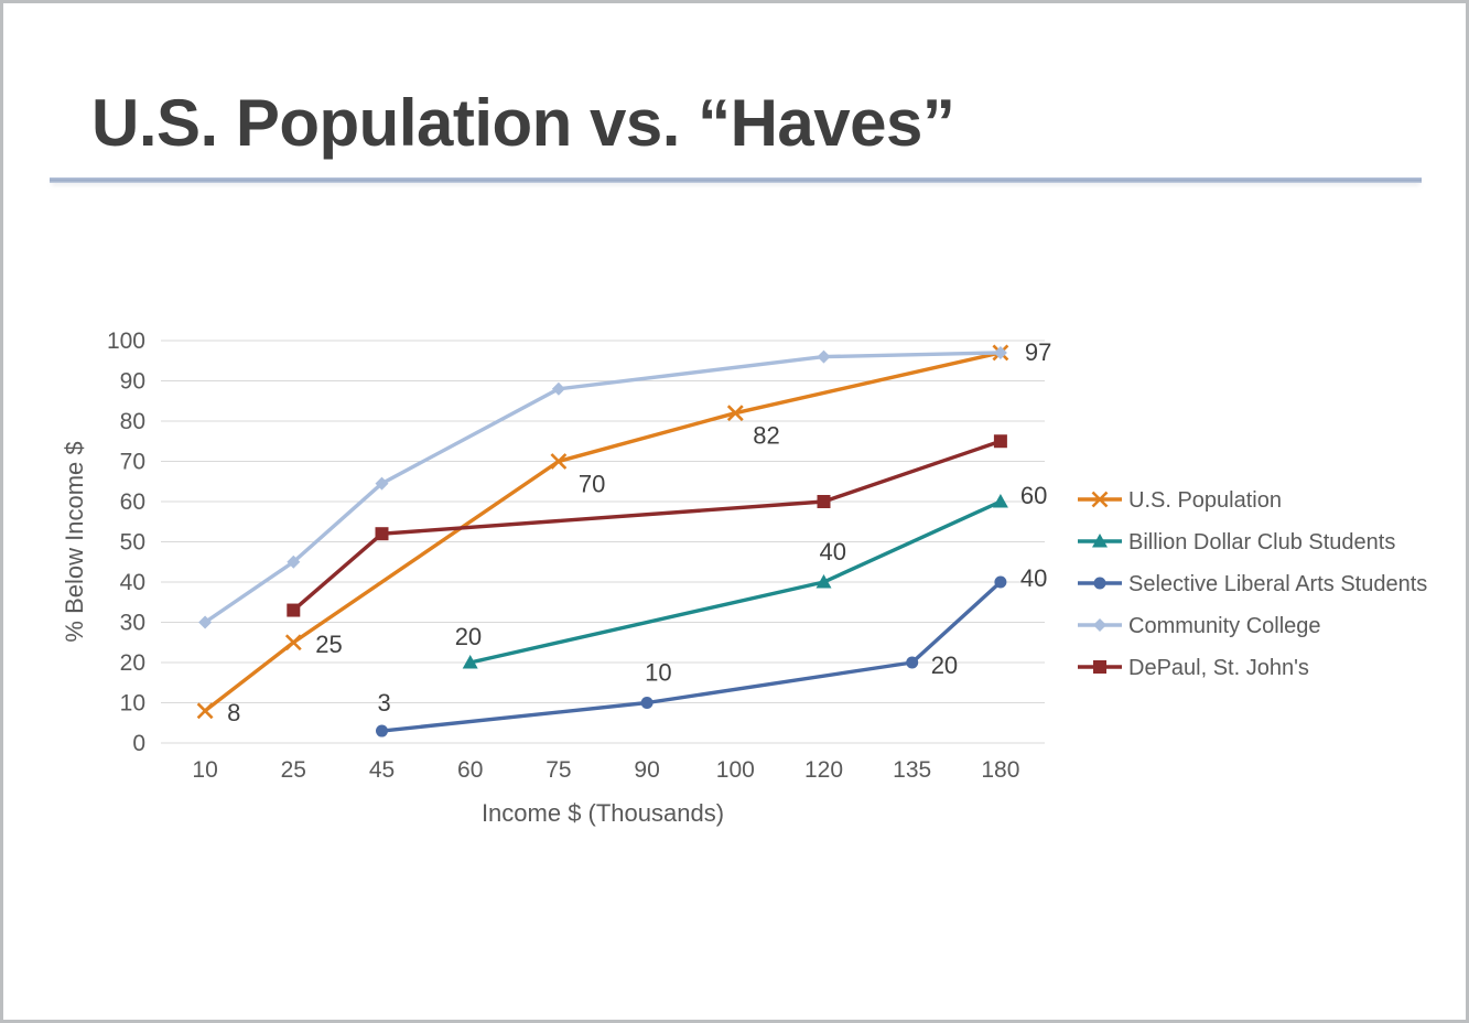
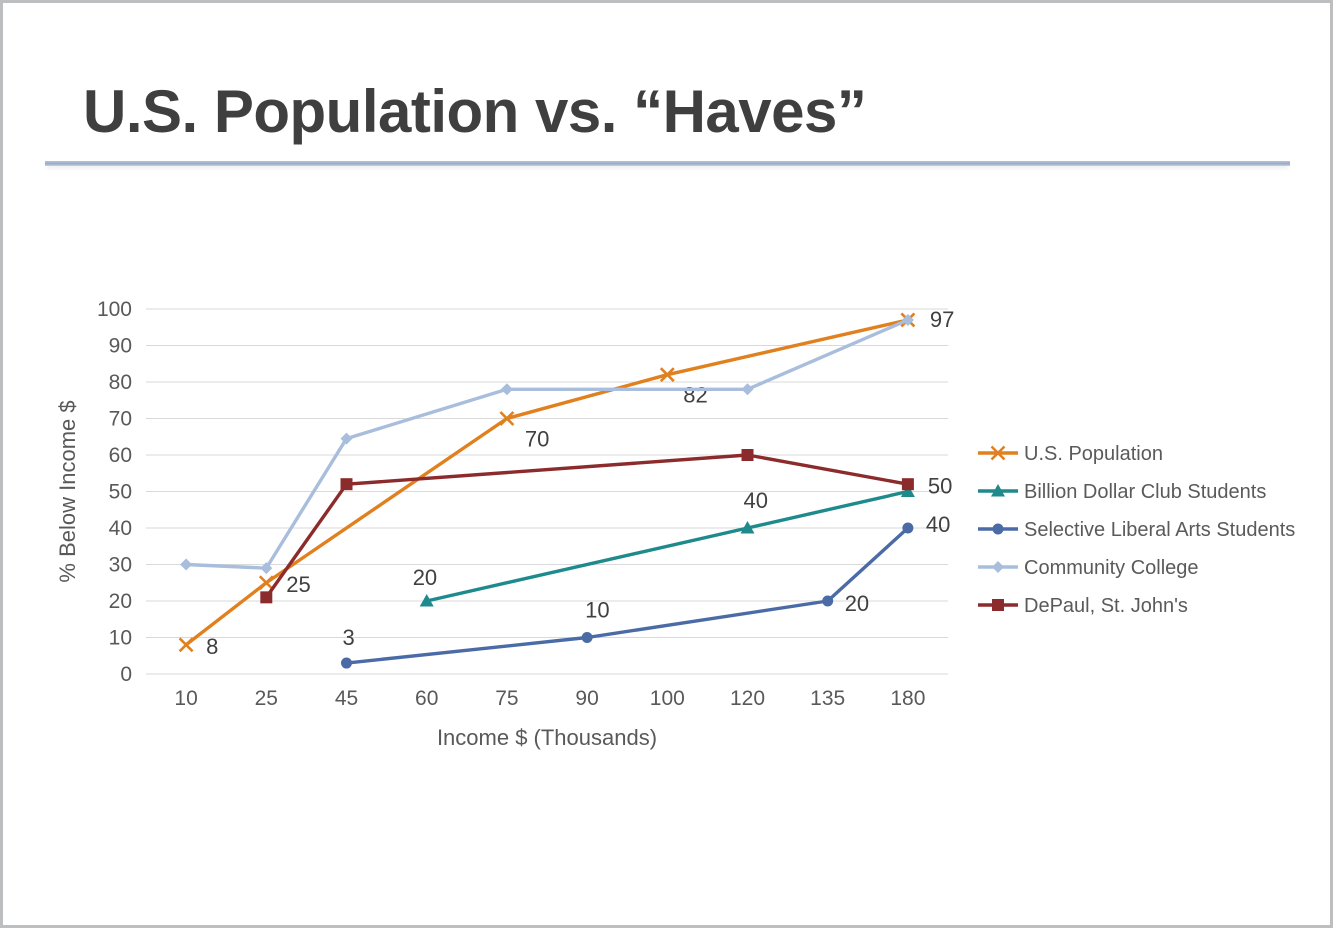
Community College/25: 45 -> 29
DePaul, St. John's/25: 33 -> 21
Community College/75: 88 -> 78
Community College/120: 96 -> 78
Billion Dollar Club Students/180: 60 -> 50
DePaul, St. John's/180: 75 -> 52
